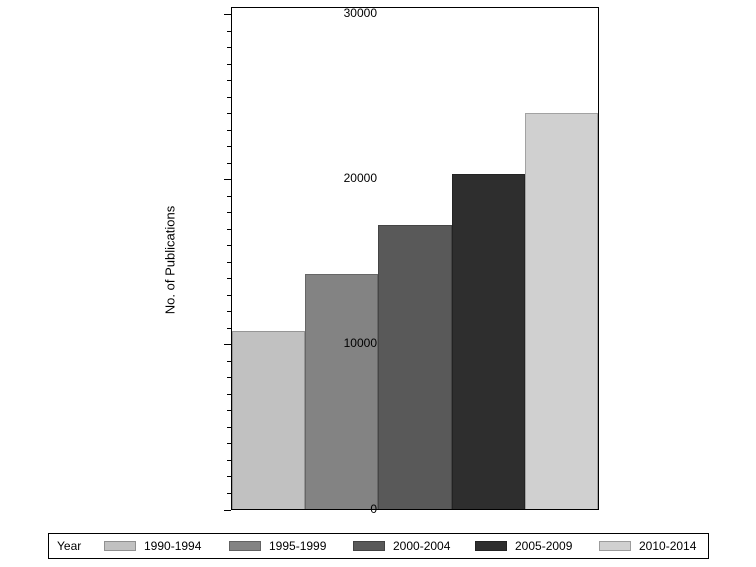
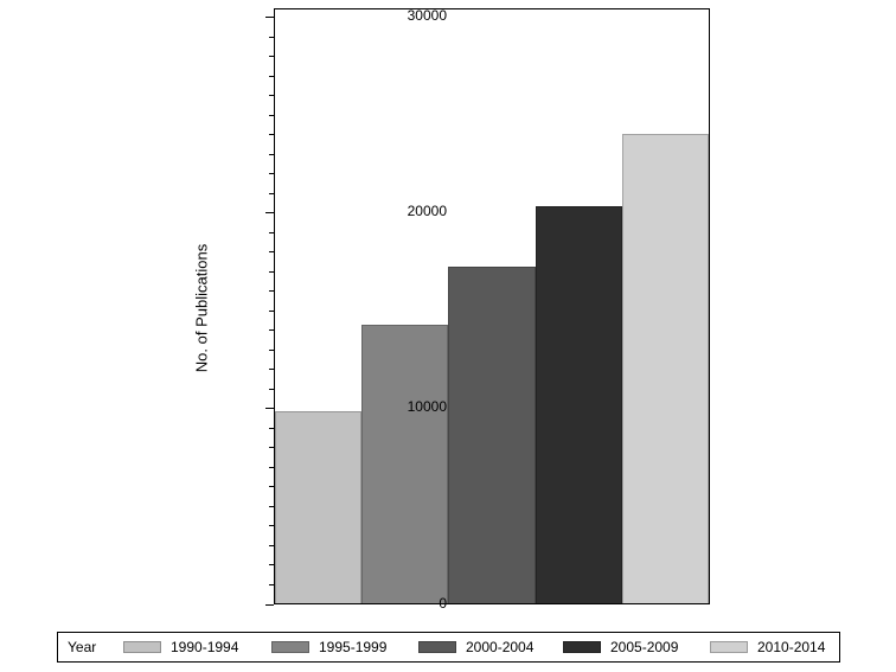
1990-1994: 10800 -> 9800
